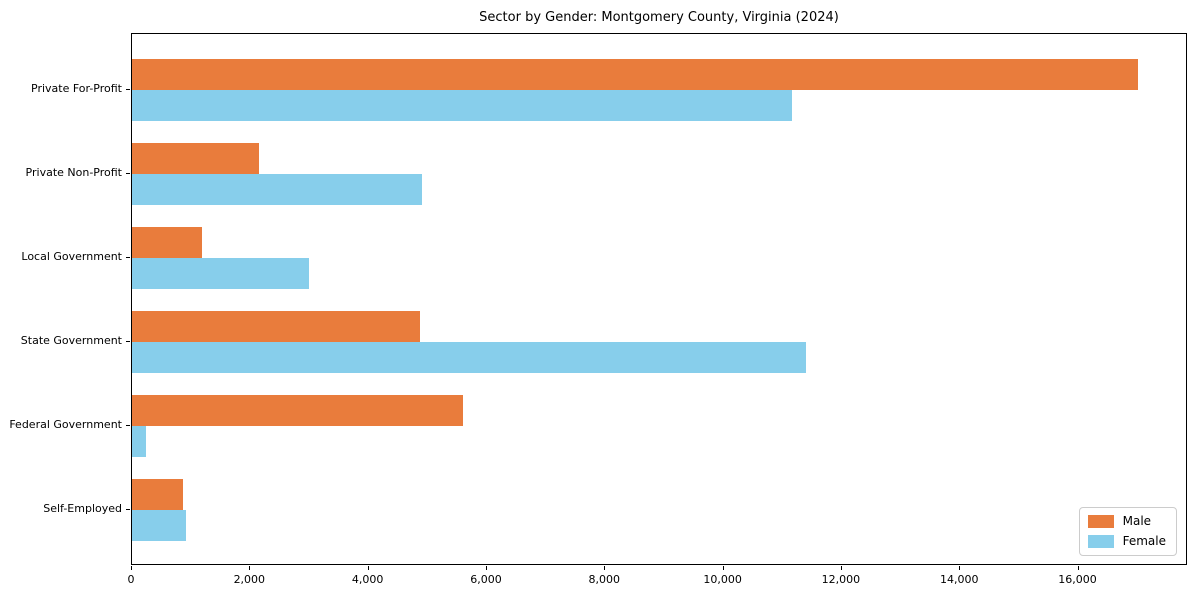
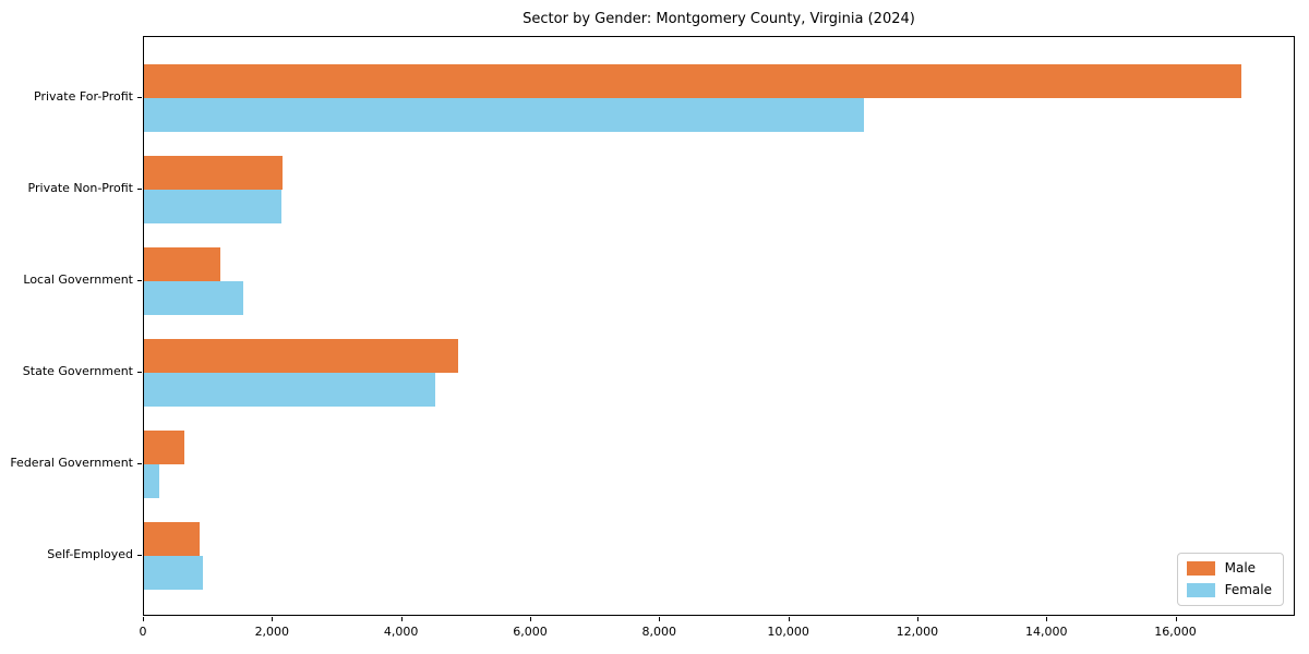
Female/Private Non-Profit: 4900 -> 2100
Female/Local Government: 3000 -> 1500
Female/State Government: 11400 -> 4500
Male/Federal Government: 5600 -> 600
